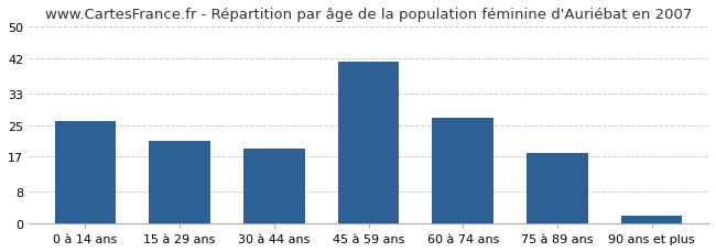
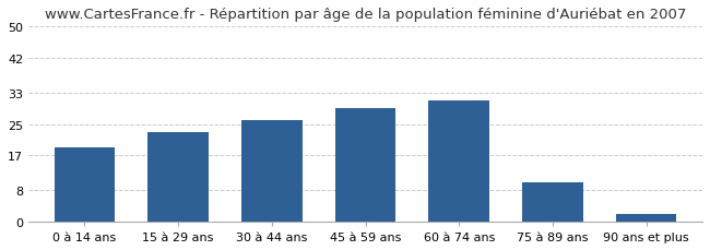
0 à 14 ans: 26 -> 19
15 à 29 ans: 21 -> 23
30 à 44 ans: 19 -> 26
45 à 59 ans: 41 -> 29
60 à 74 ans: 27 -> 31
75 à 89 ans: 18 -> 10
